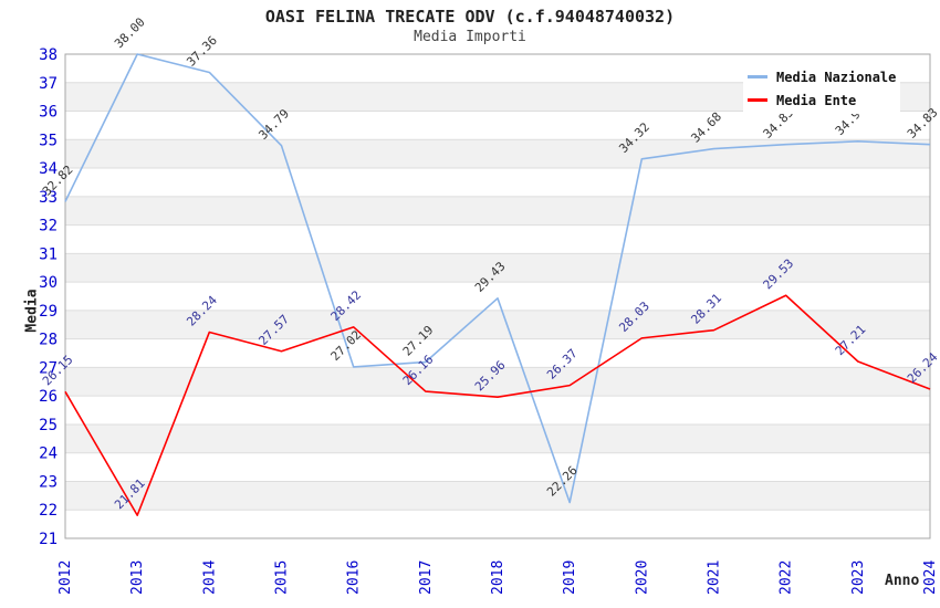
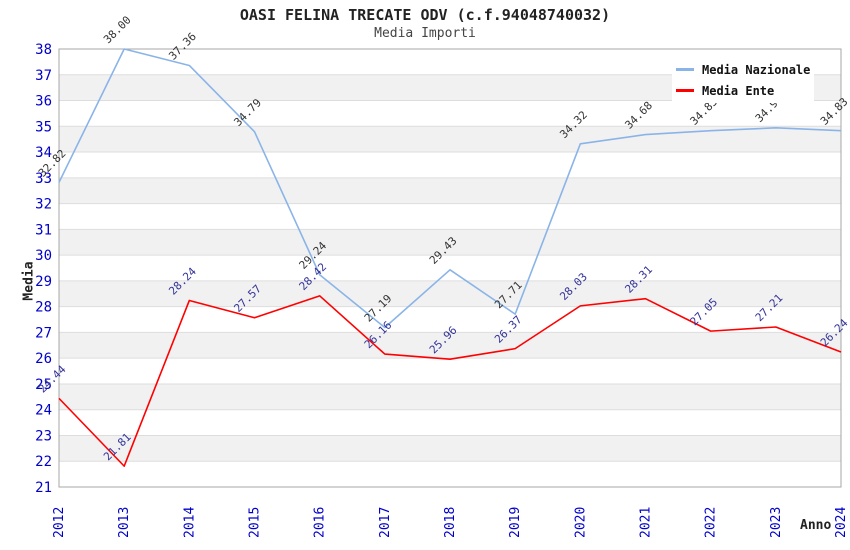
Media Ente/2012: 26.15 -> 24.44
Media Nazionale/2016: 27.02 -> 29.24
Media Nazionale/2019: 22.26 -> 27.71
Media Ente/2022: 29.53 -> 27.05
